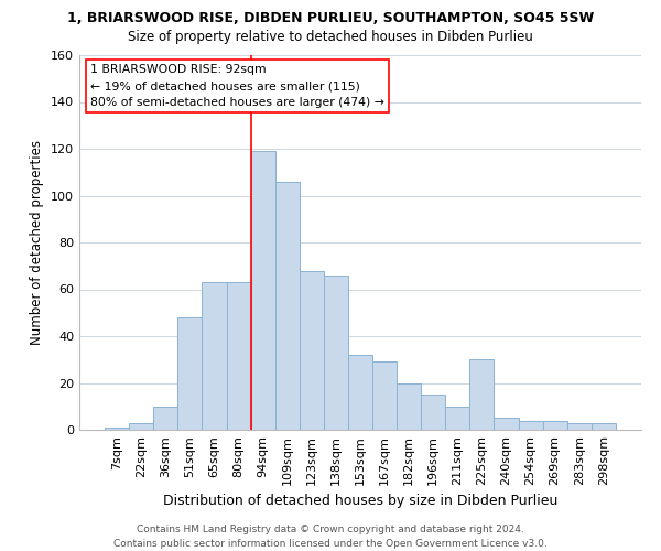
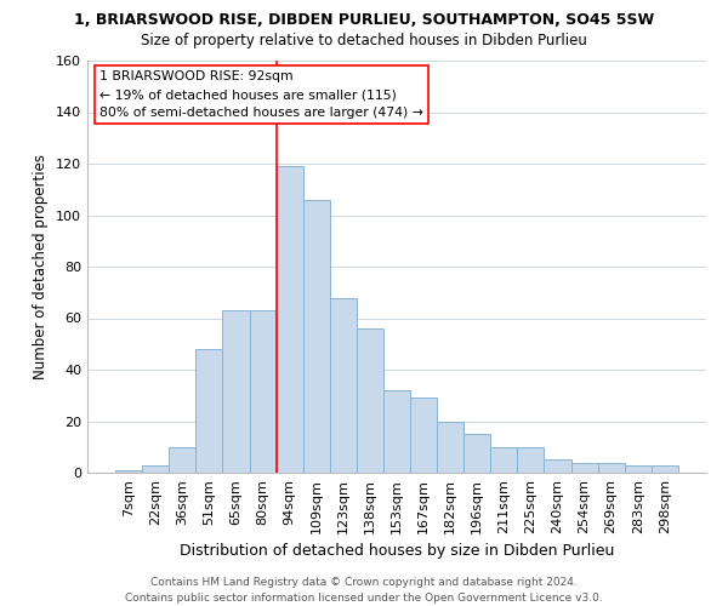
138sqm: 66 -> 56
225sqm: 30 -> 10
